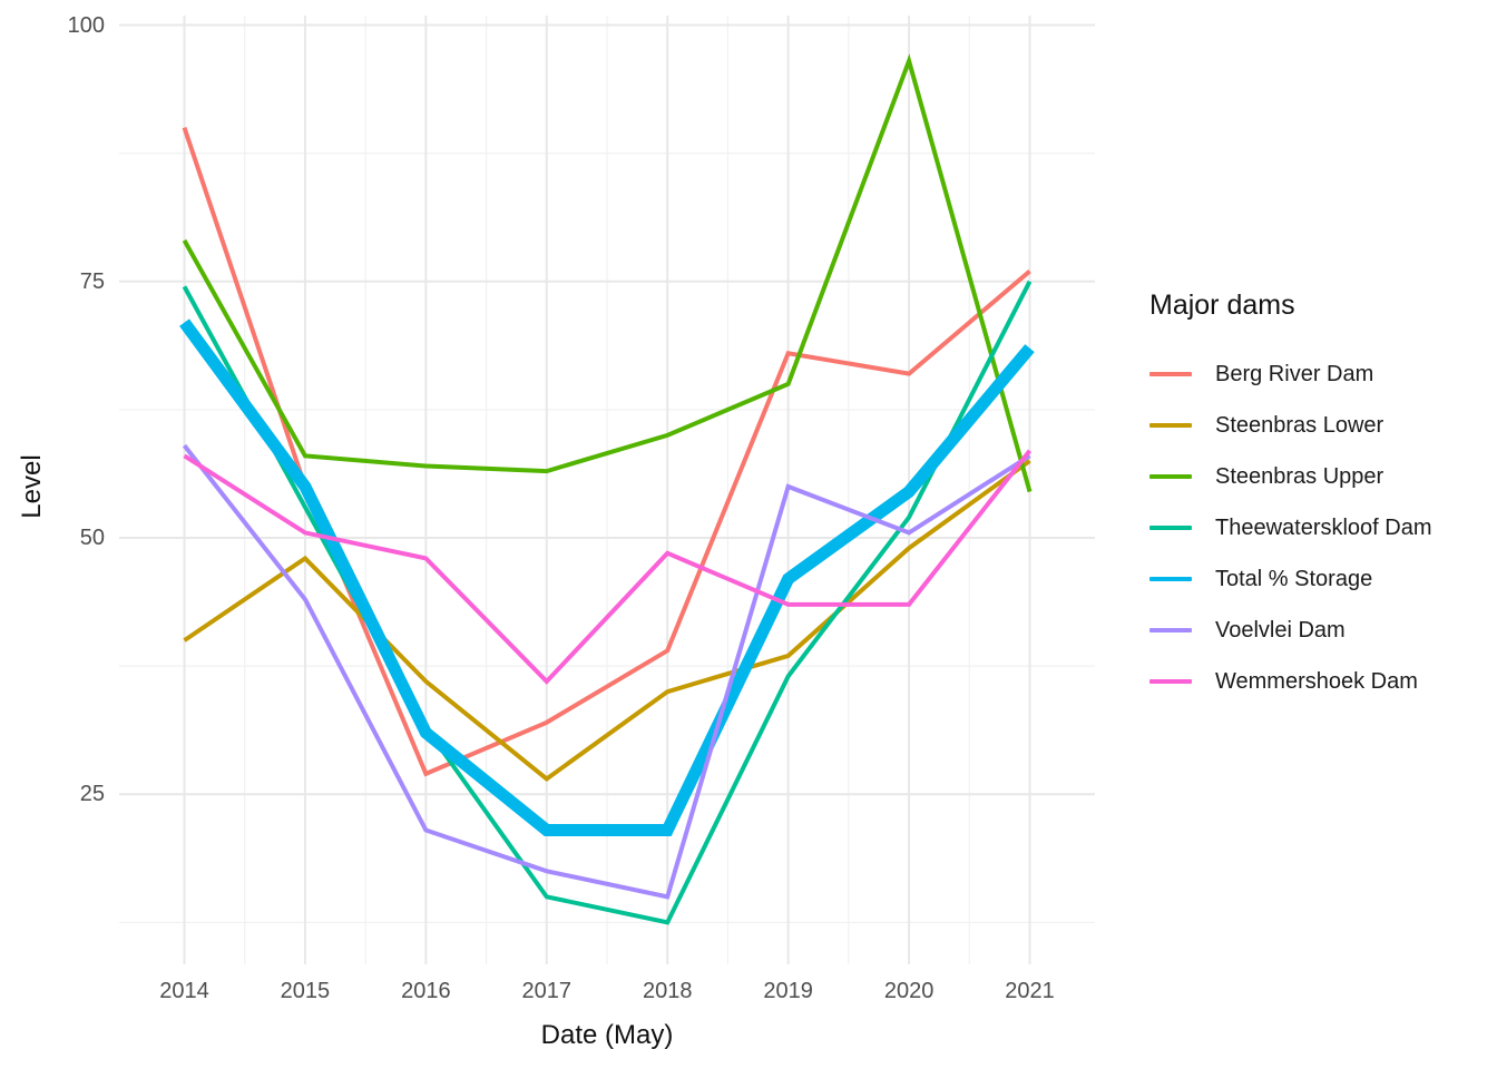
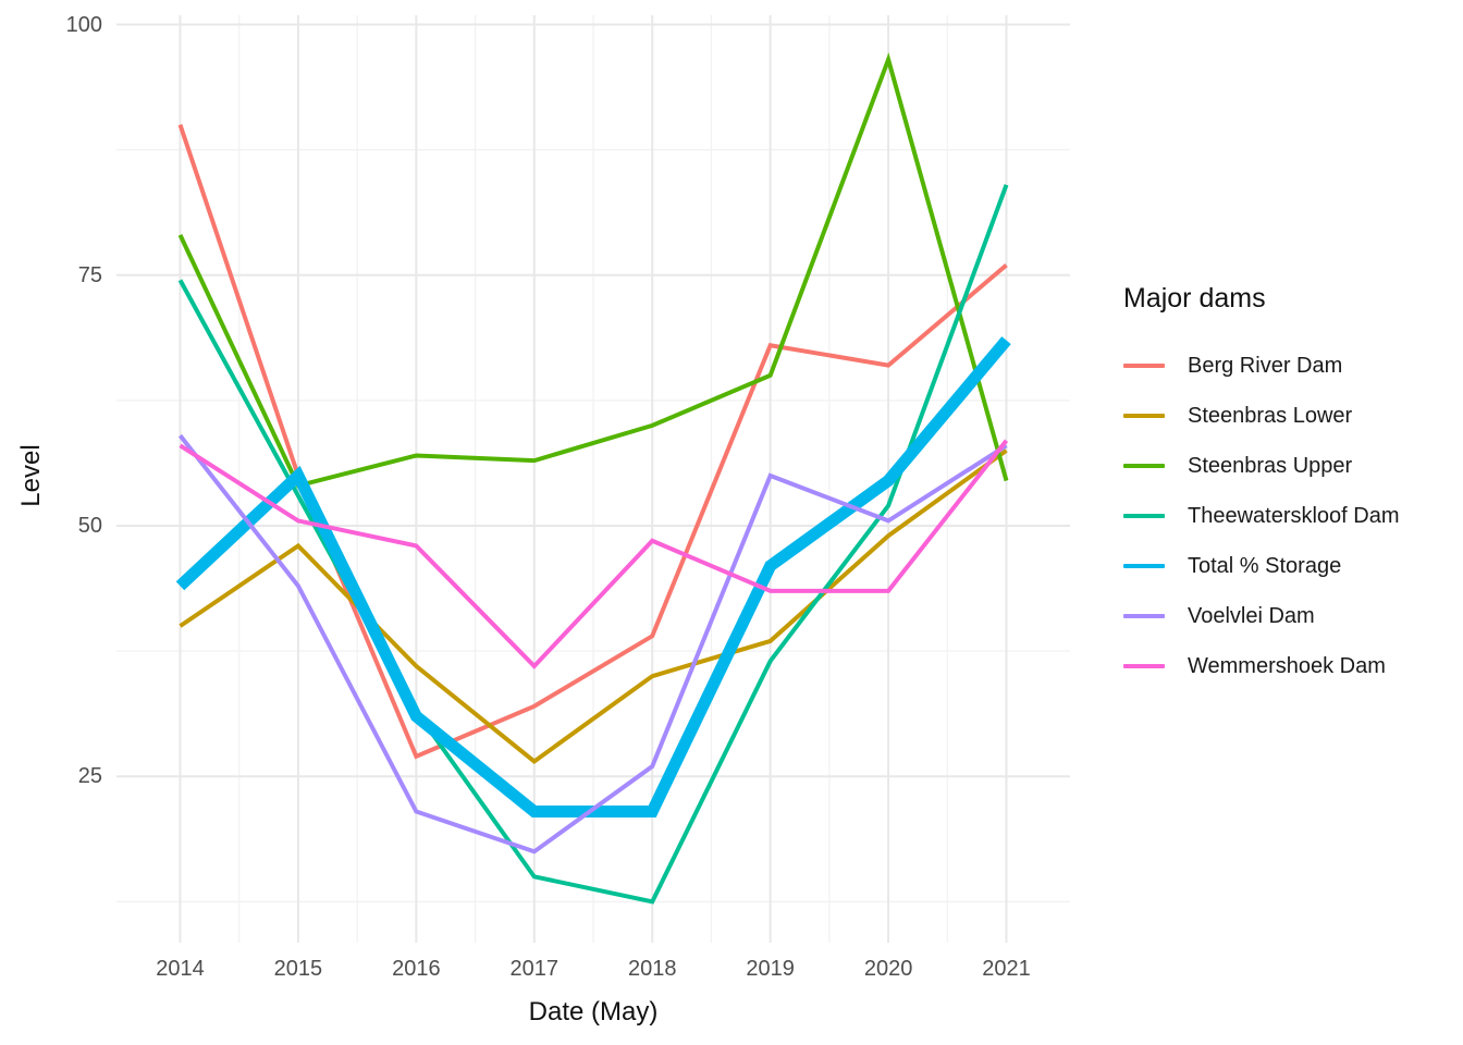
Total % Storage/2014: 71 -> 44
Steenbras Upper/2015: 58 -> 54
Voelvlei Dam/2018: 15 -> 26
Theewaterskloof Dam/2021: 75 -> 84
